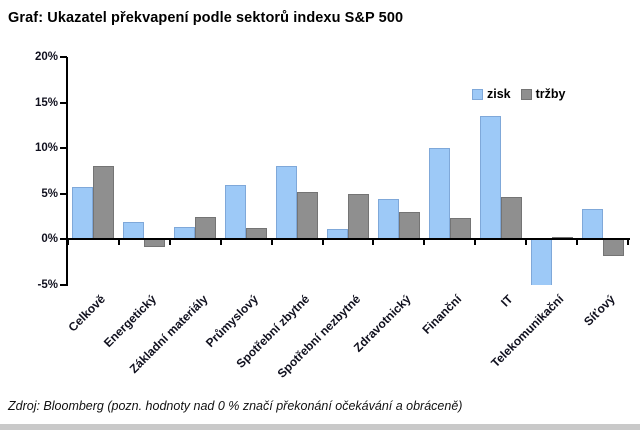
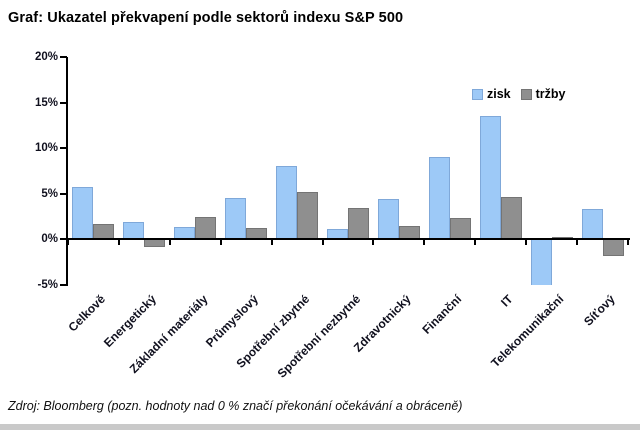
tržby/Celkově: 8% -> 2%
zisk/Průmyslový: 6% -> 4%
tržby/Spotřební nezbytné: 5% -> 3%
tržby/Zdravotnický: 3% -> 2%
zisk/Finanční: 10% -> 9%
